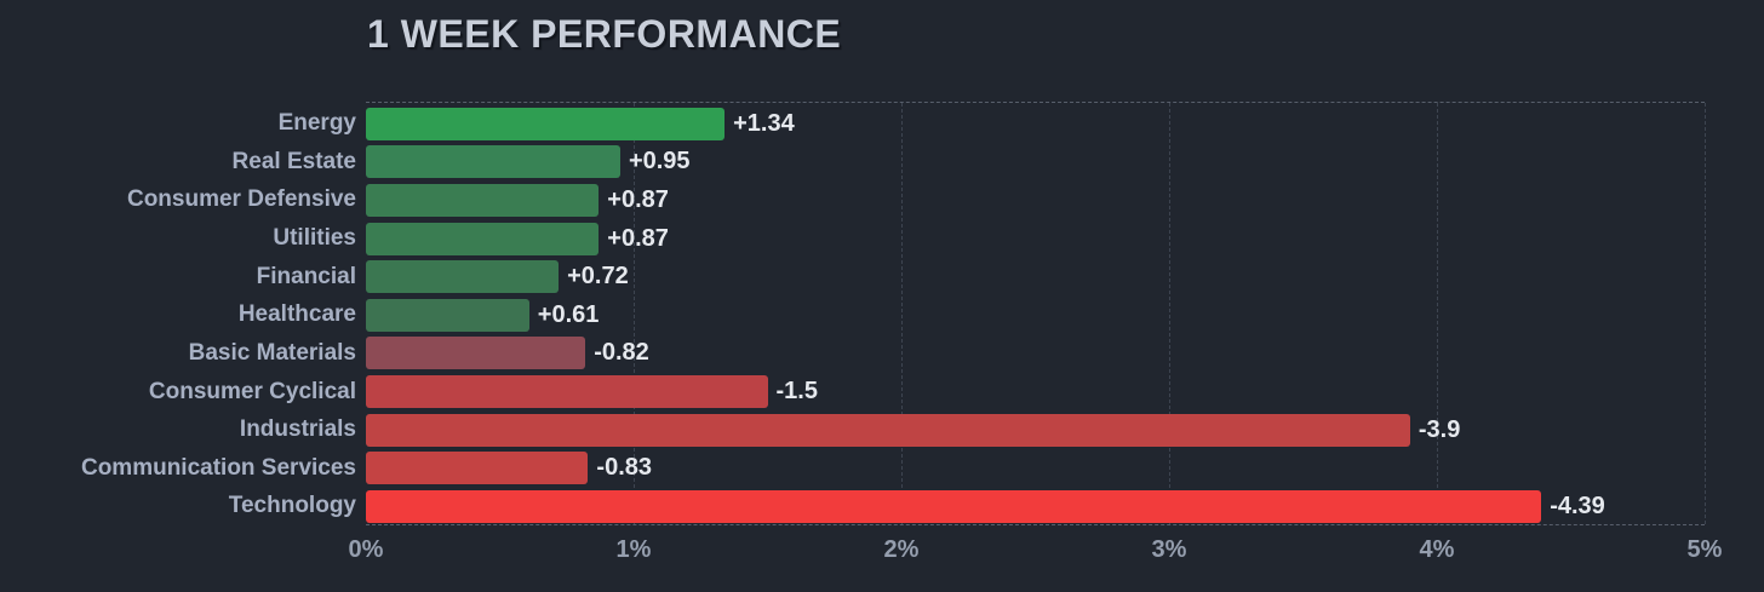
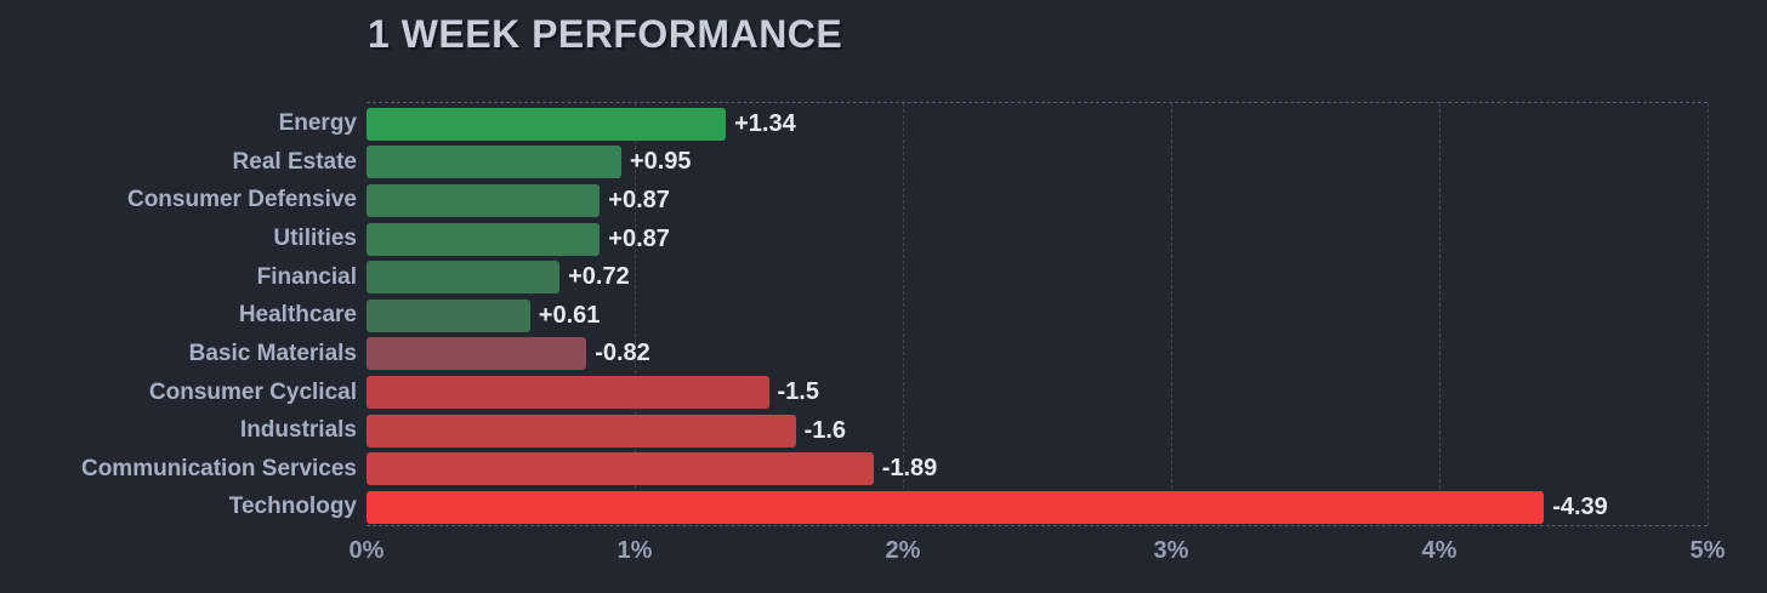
Industrials: -3.9 -> -1.6
Communication Services: -0.83 -> -1.89
